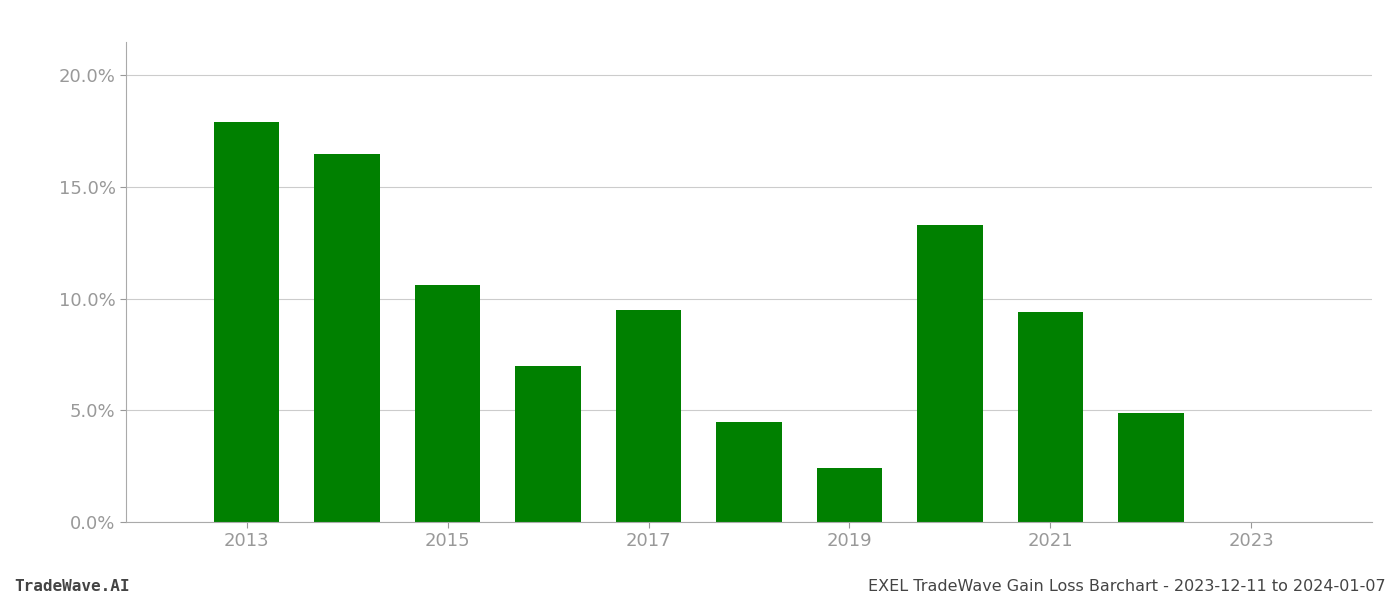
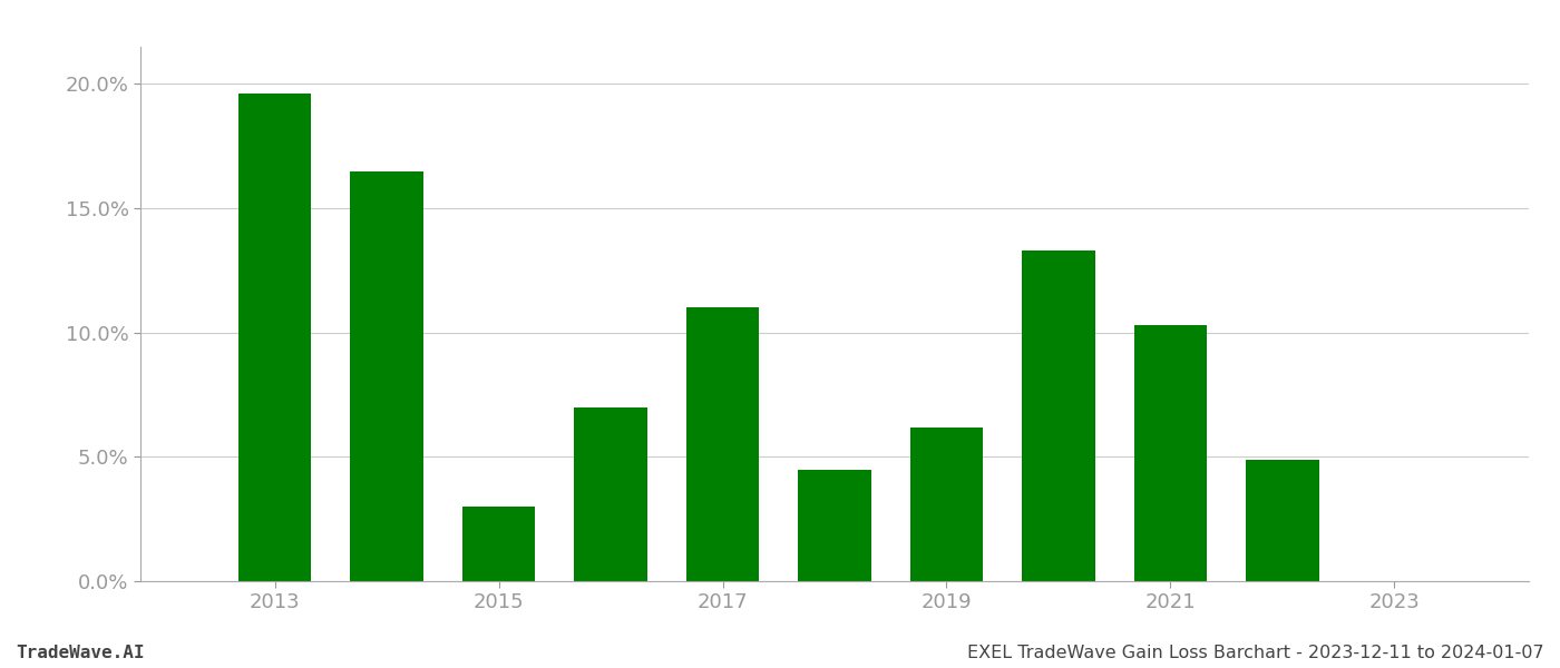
2013: 17.9% -> 19.6%
2015: 10.6% -> 3.0%
2017: 9.5% -> 11.0%
2019: 2.4% -> 6.2%
2021: 9.4% -> 10.3%
